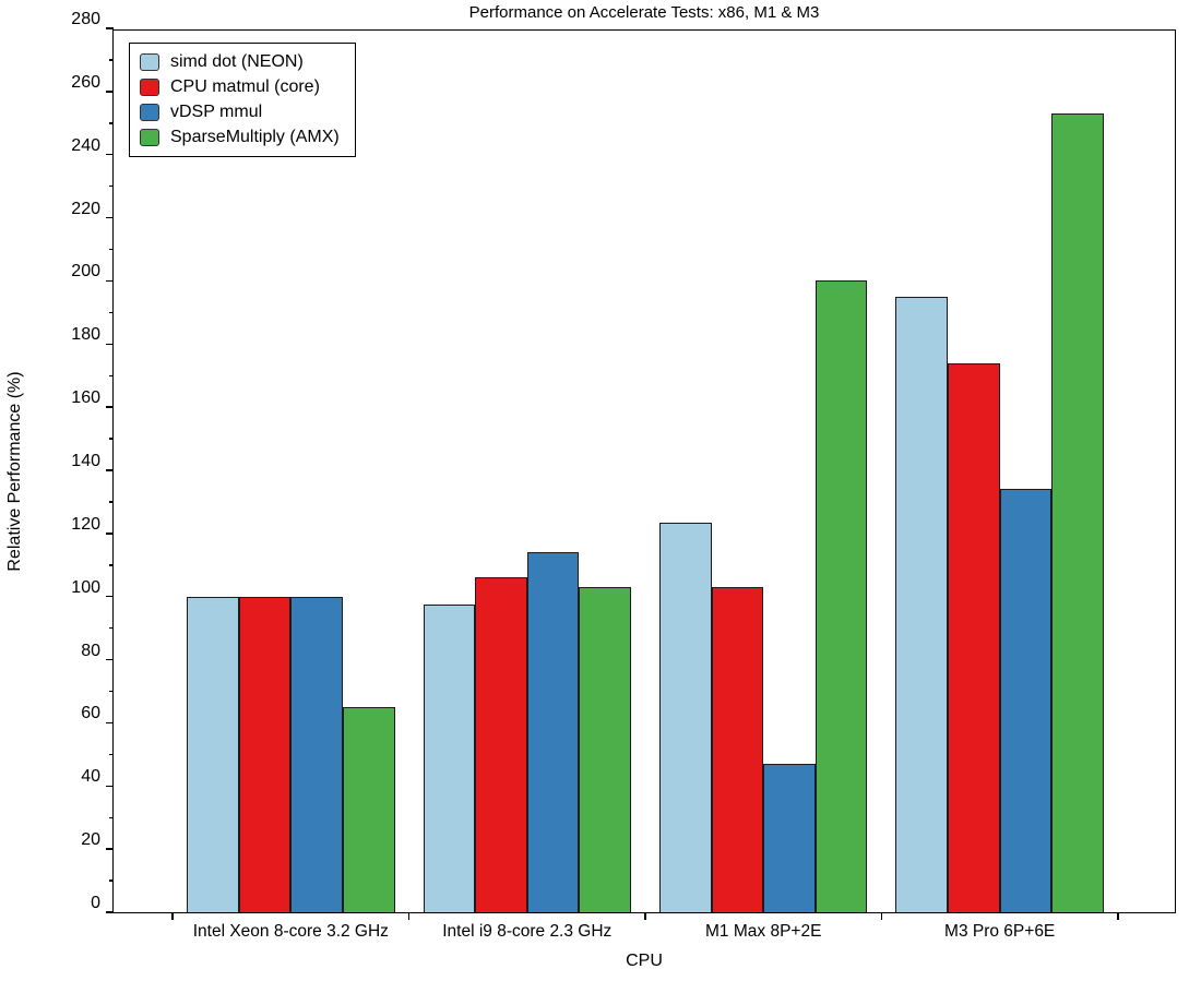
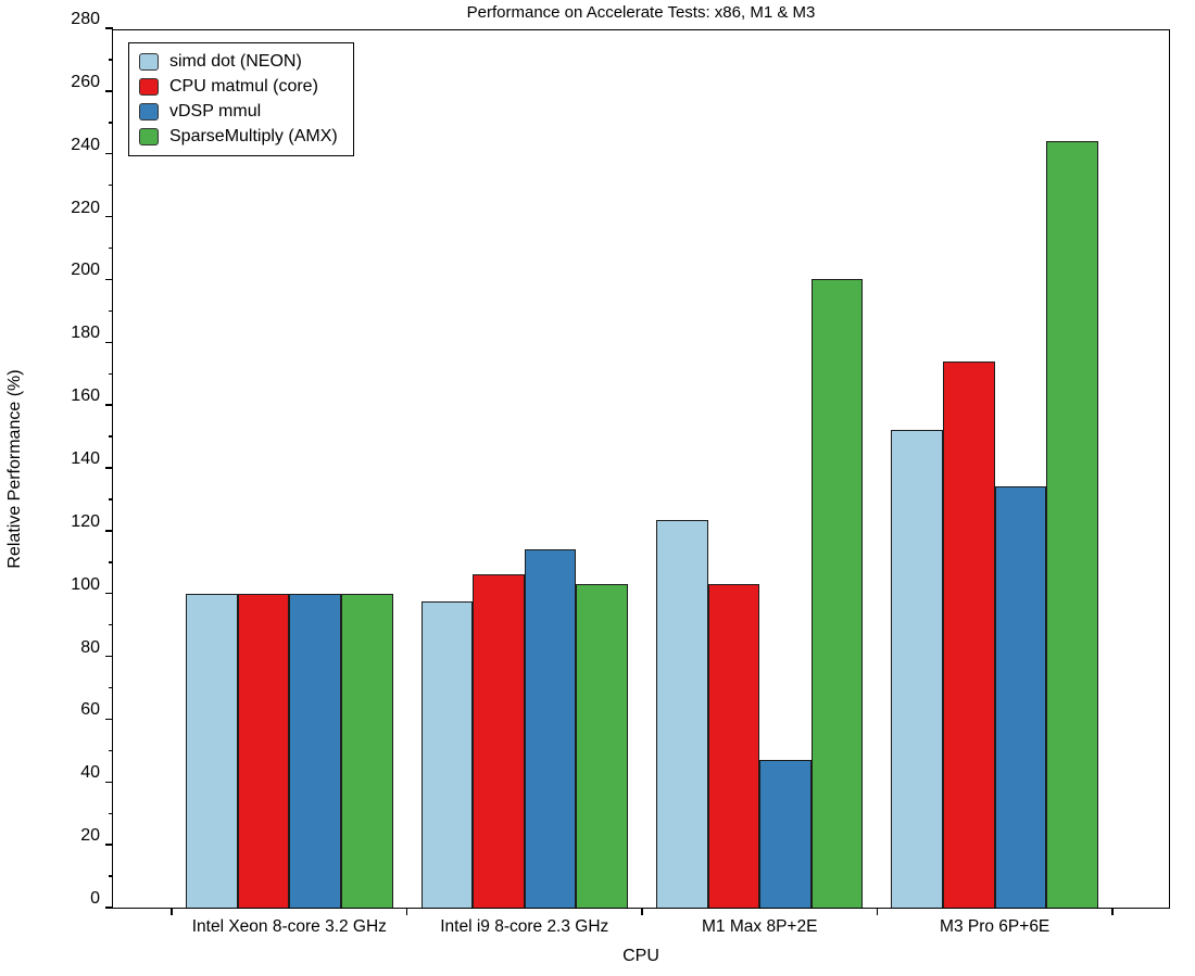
SparseMultiply (AMX)/Intel Xeon 8-core 3.2 GHz: 65 -> 100
simd dot (NEON)/M3 Pro 6P+6E: 195 -> 152
SparseMultiply (AMX)/M3 Pro 6P+6E: 253 -> 244
